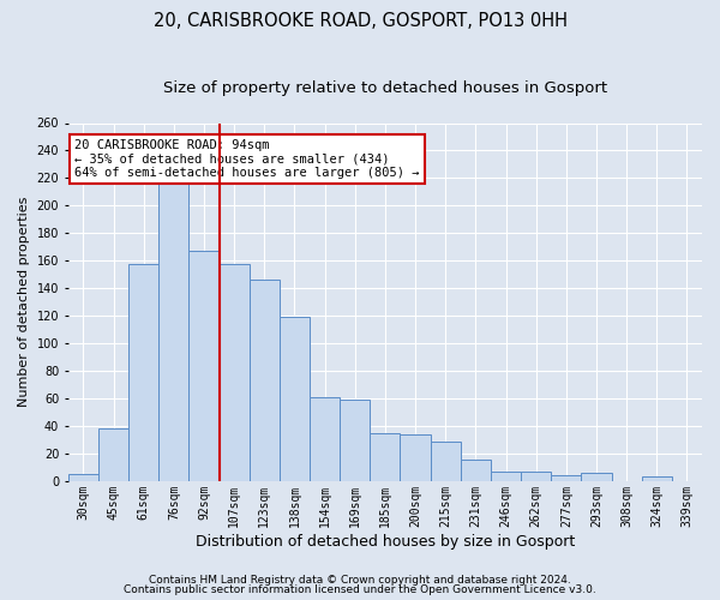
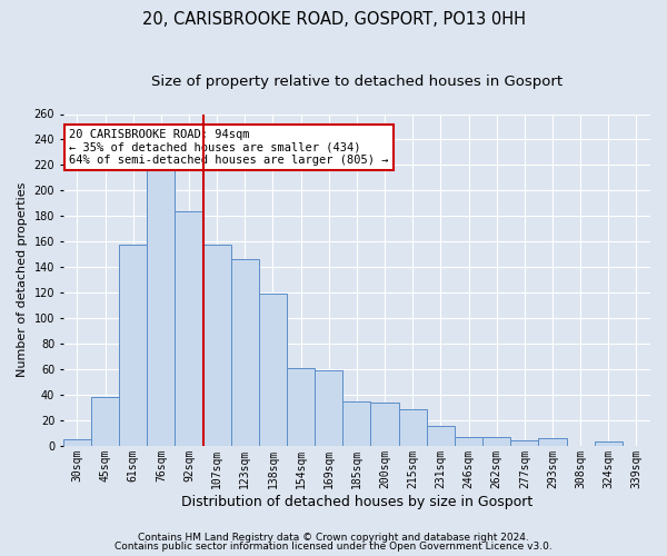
92sqm: 167 -> 184
